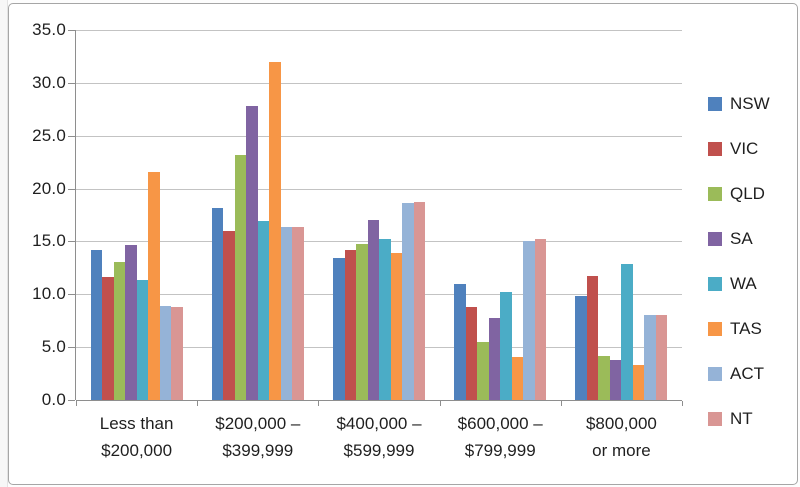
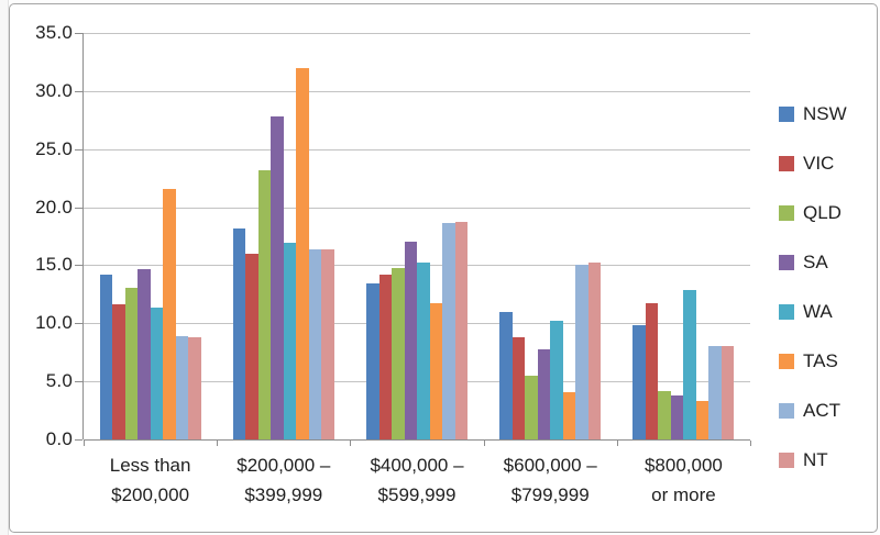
TAS/$400,000 – $599,999: 13.9 -> 11.7
